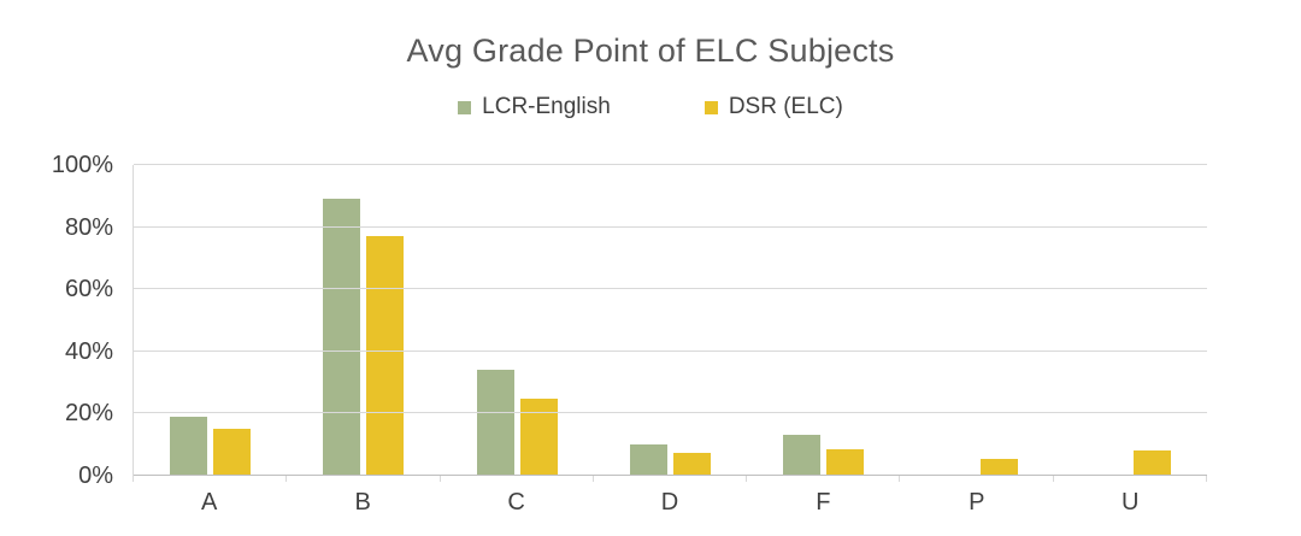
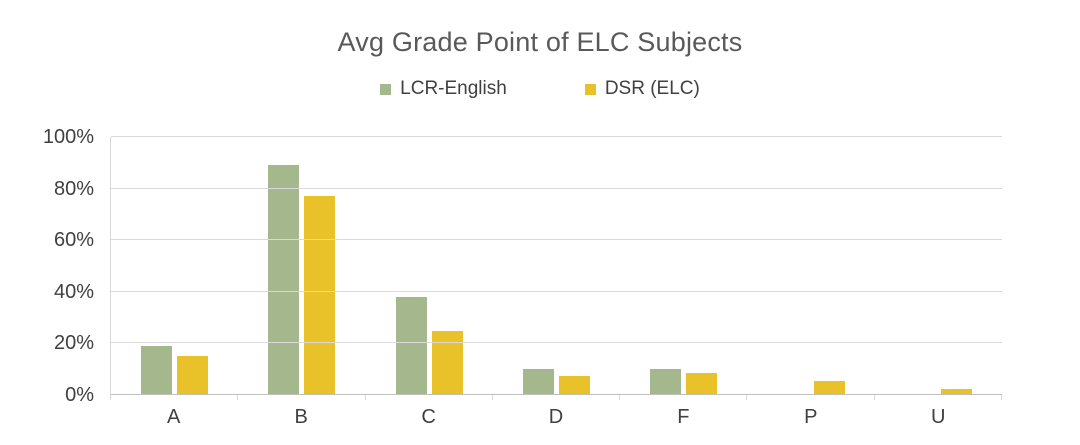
LCR-English/C: 34% -> 38%
LCR-English/F: 13% -> 10%
DSR (ELC)/U: 8% -> 2%
